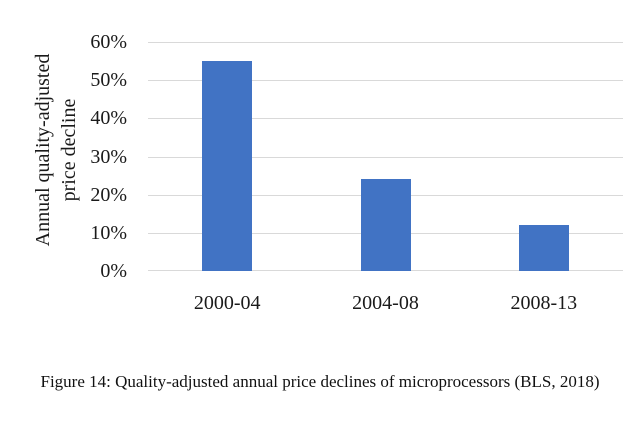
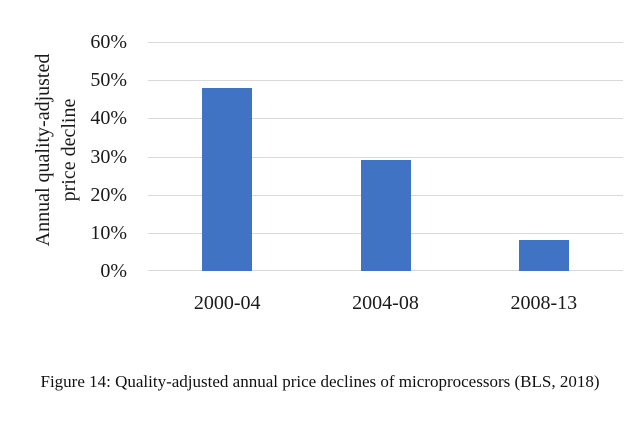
2000-04: 55% -> 48%
2004-08: 24% -> 29%
2008-13: 12% -> 8%
